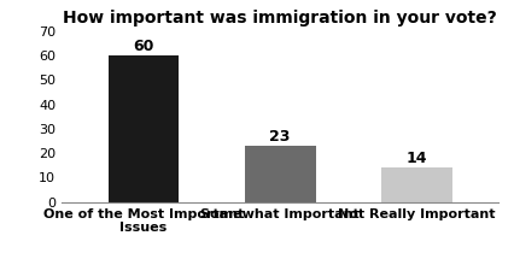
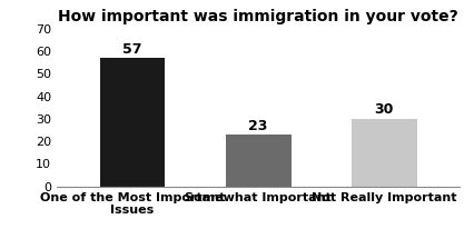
One of the Most Important Issues: 60 -> 57
Not Really Important: 14 -> 30
